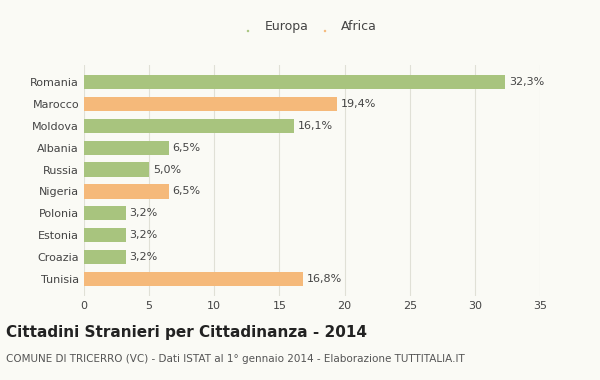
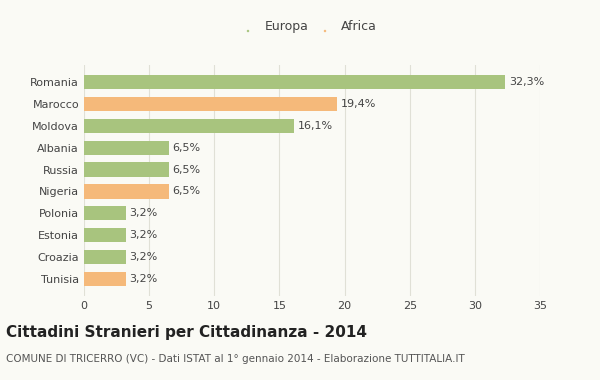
Russia: 5,0% -> 6,5%
Tunisia: 16,8% -> 3,2%
